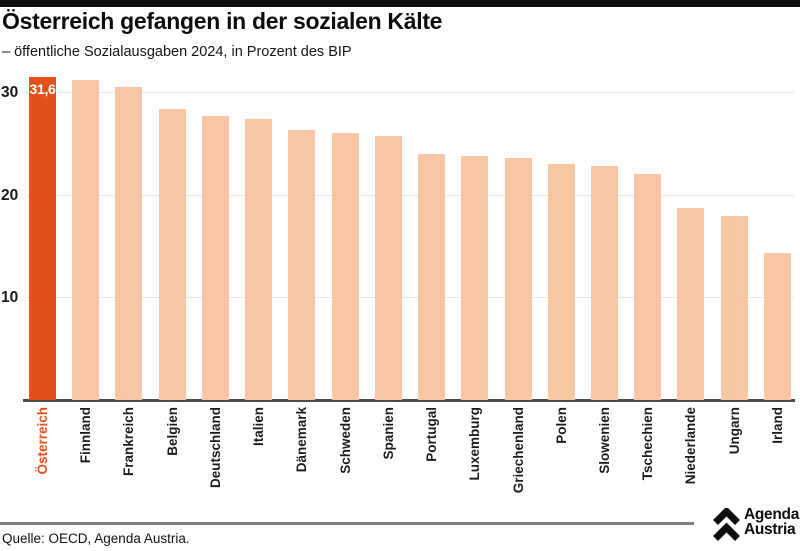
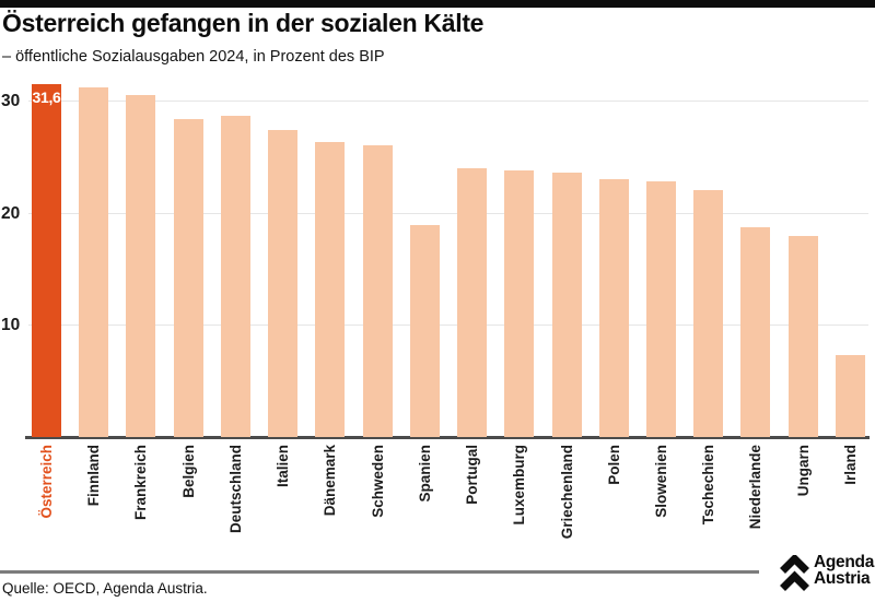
Deutschland: 27.8 -> 28.8
Spanien: 25.8 -> 19.0
Irland: 14.4 -> 7.3
